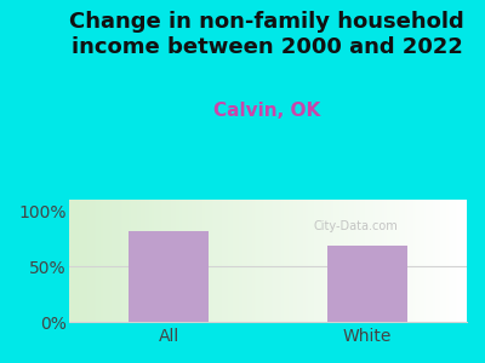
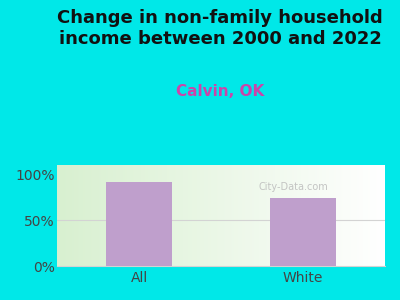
All: 82% -> 91%
White: 68% -> 74%
